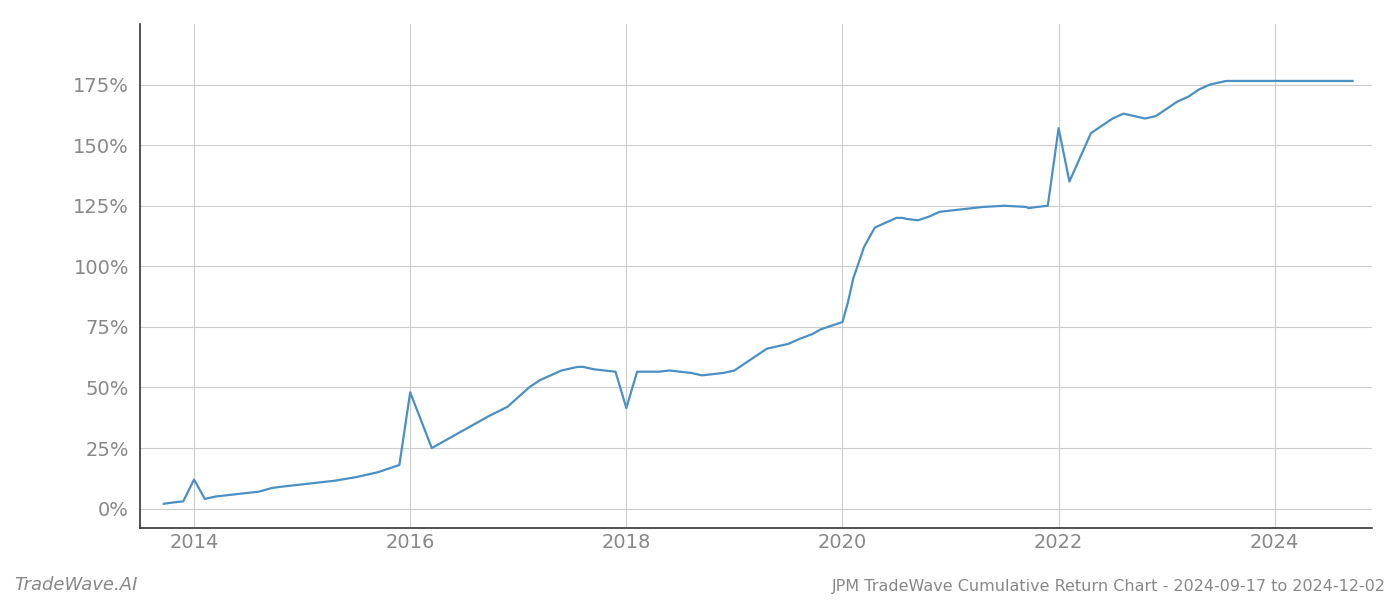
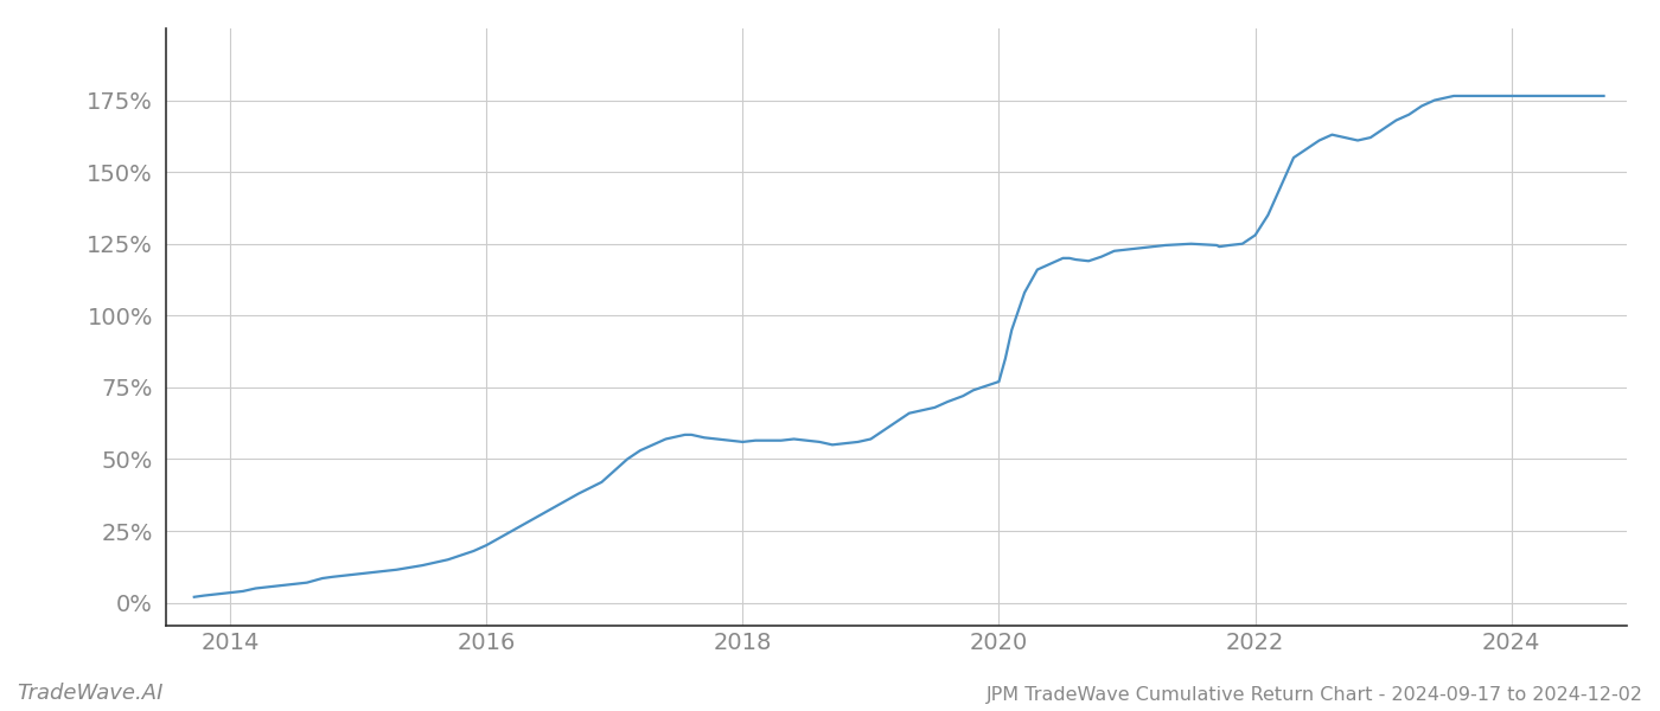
2014: 12.0% -> 3.5%
2016: 48.0% -> 20.0%
2018: 41.5% -> 56.0%
2022: 157.0% -> 128.0%
